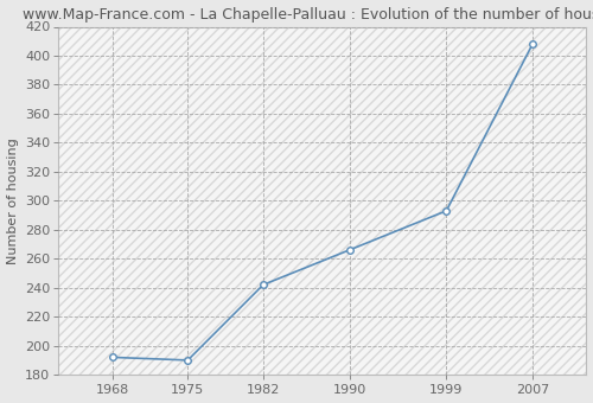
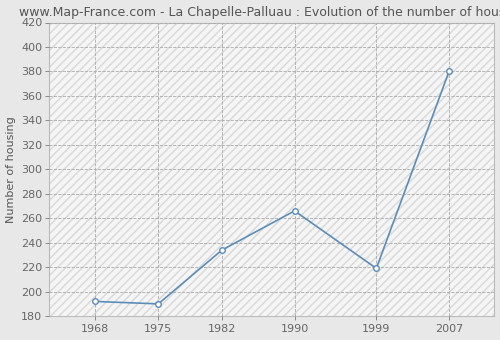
1982: 242 -> 234
1999: 293 -> 219
2007: 408 -> 380
